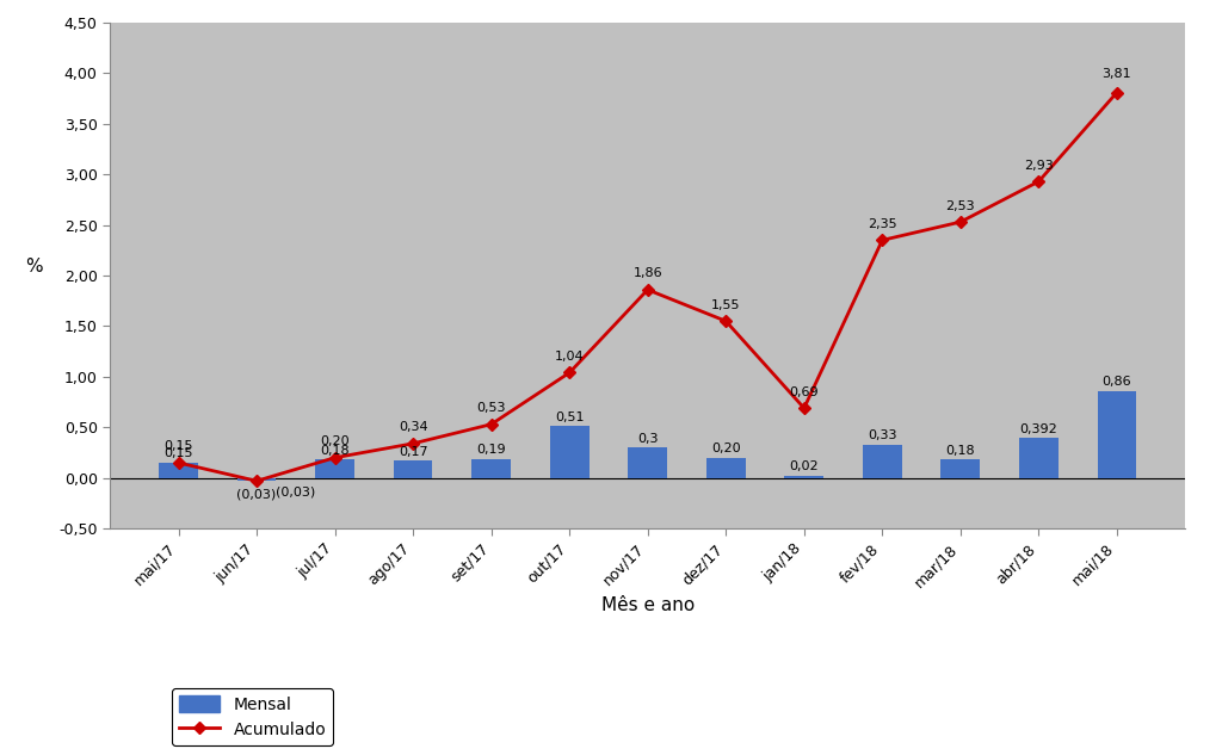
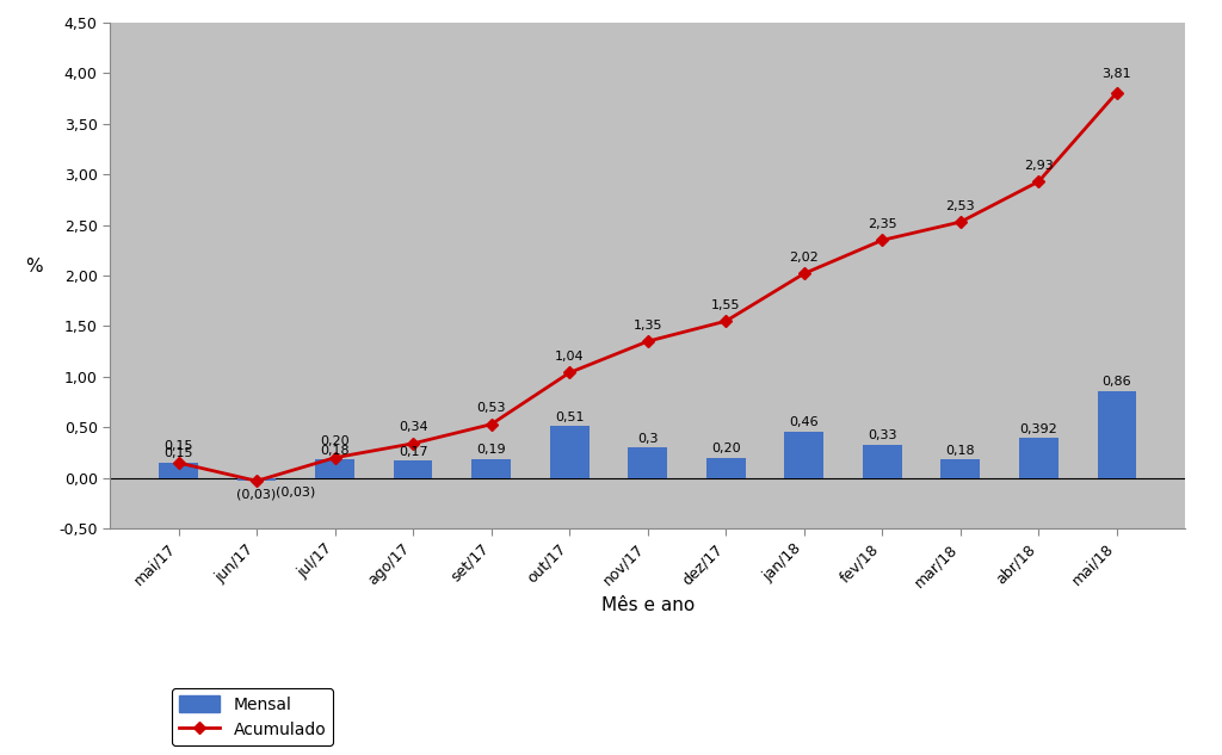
Acumulado/nov/17: 1,86 -> 1,35
Mensal/jan/18: 0,02 -> 0,46
Acumulado/jan/18: 0,69 -> 2,02
